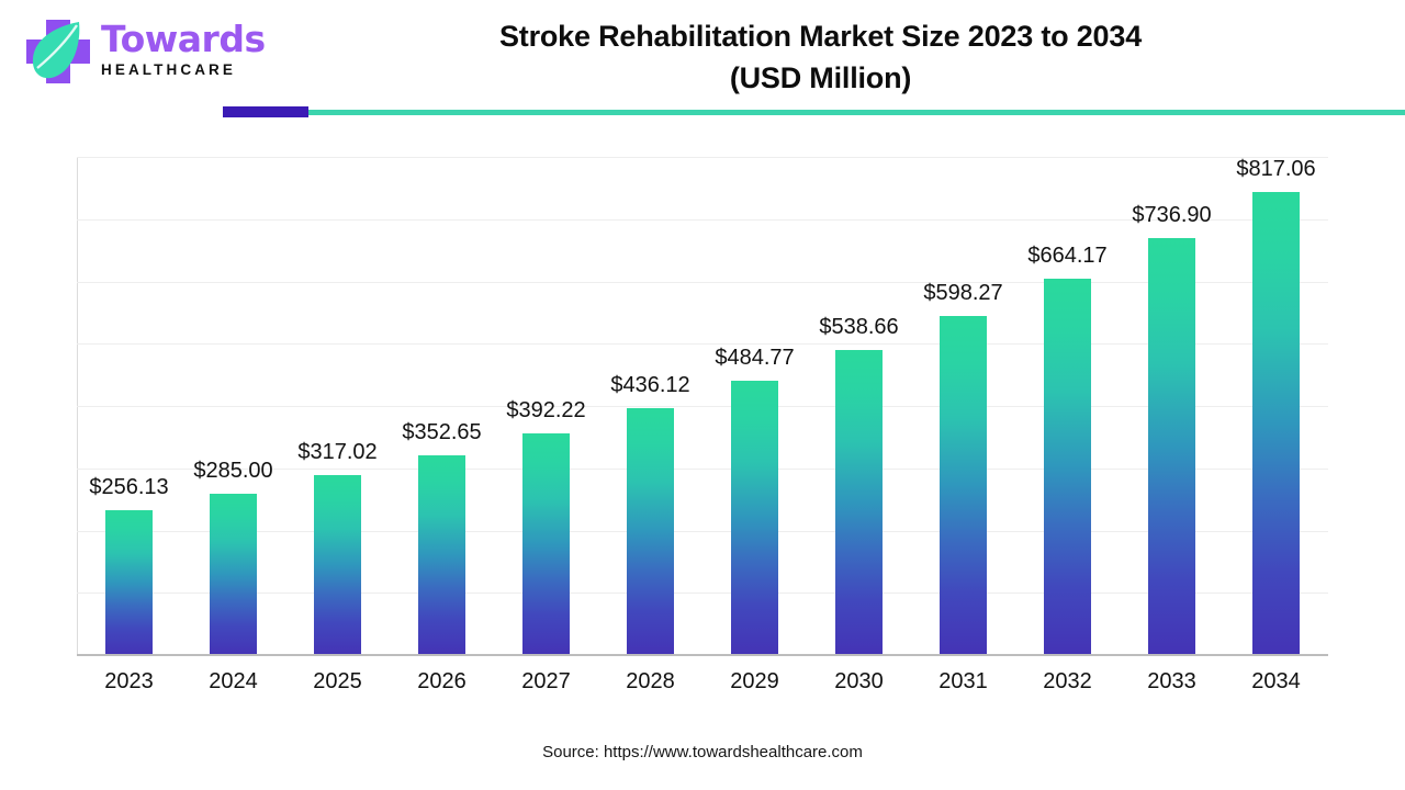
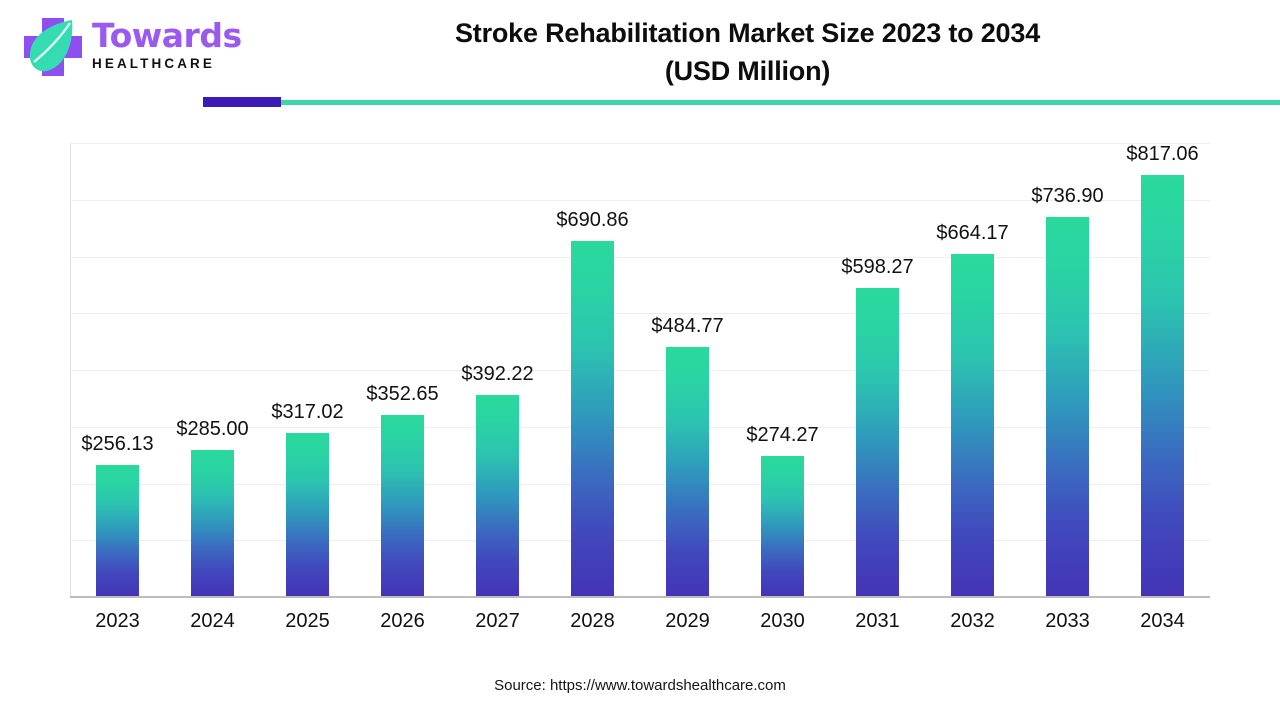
2028: $436.12 -> $690.86
2030: $538.66 -> $274.27
